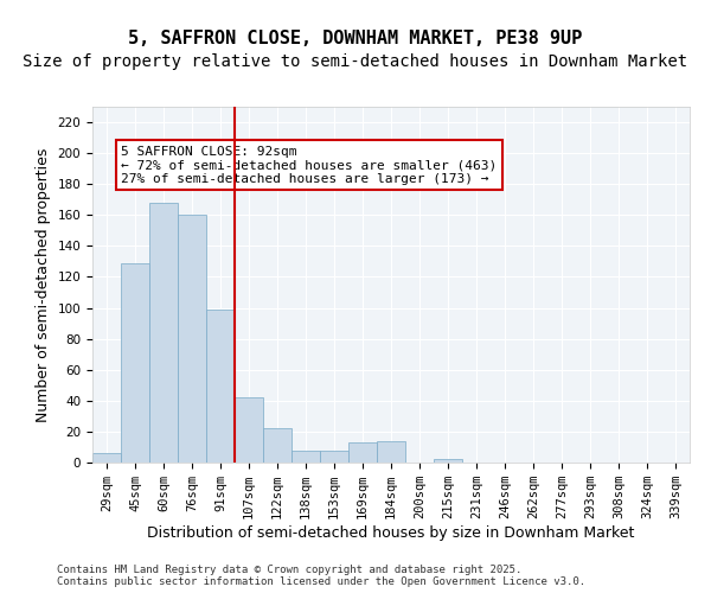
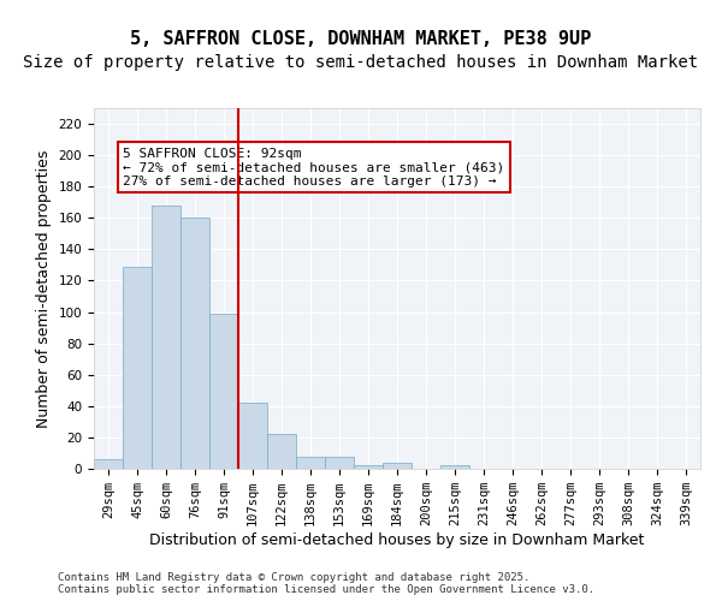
169sqm: 13 -> 2
184sqm: 14 -> 4
